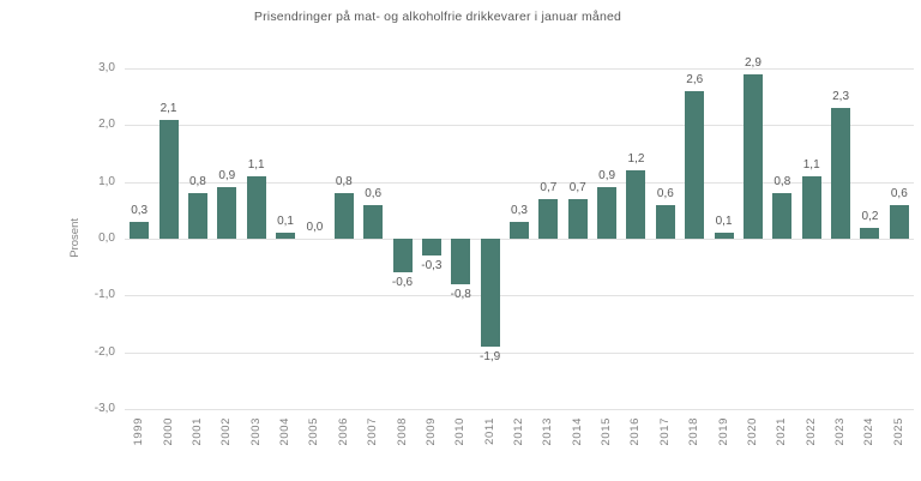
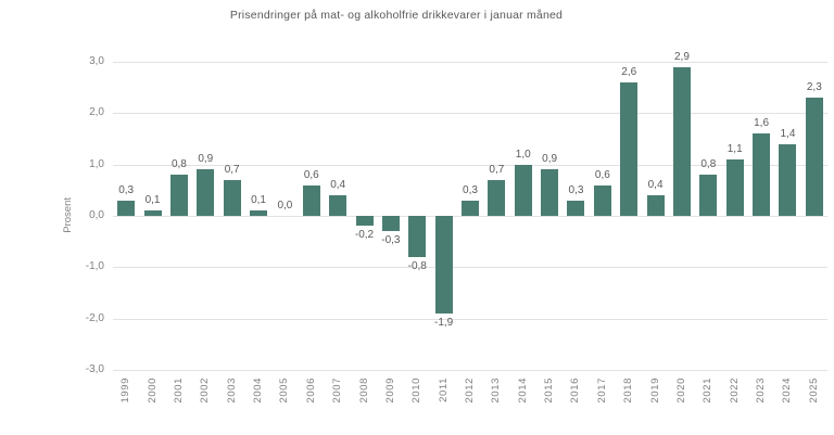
2000: 2,1 -> 0,1
2003: 1,1 -> 0,7
2006: 0,8 -> 0,6
2007: 0,6 -> 0,4
2008: -0,6 -> -0,2
2014: 0,7 -> 1,0
2016: 1,2 -> 0,3
2019: 0,1 -> 0,4
2023: 2,3 -> 1,6
2024: 0,2 -> 1,4
2025: 0,6 -> 2,3
